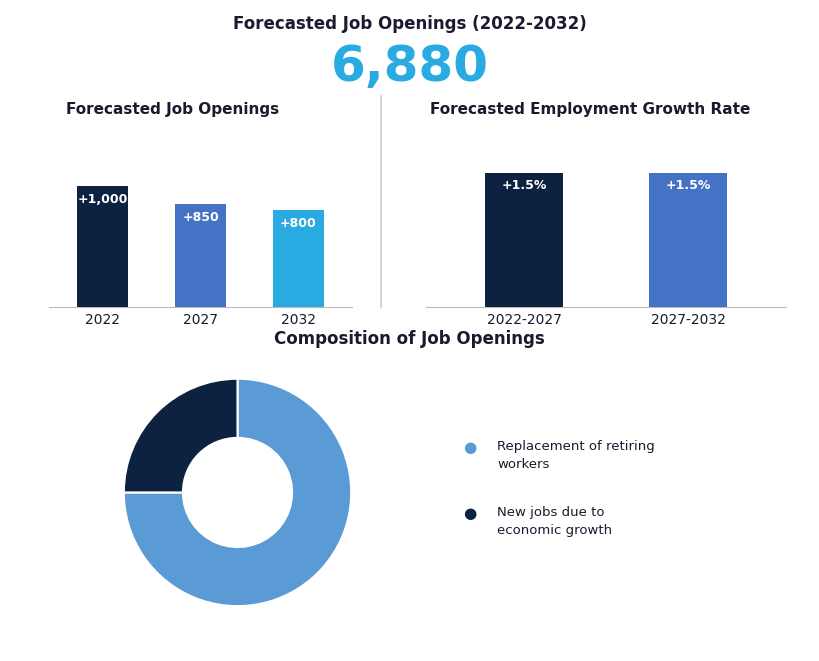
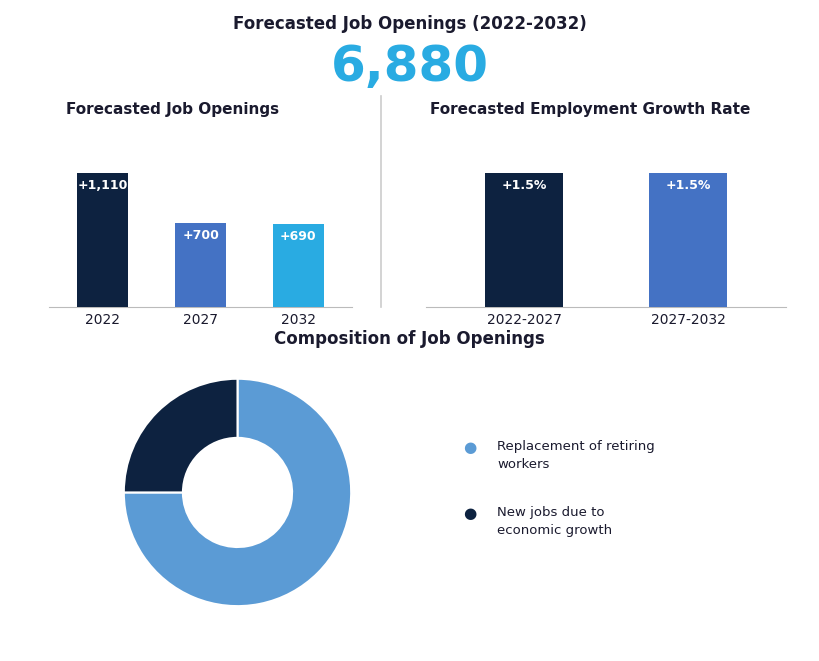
2022: +1,000 -> +1,110
2027: +850 -> +700
2032: +800 -> +690
